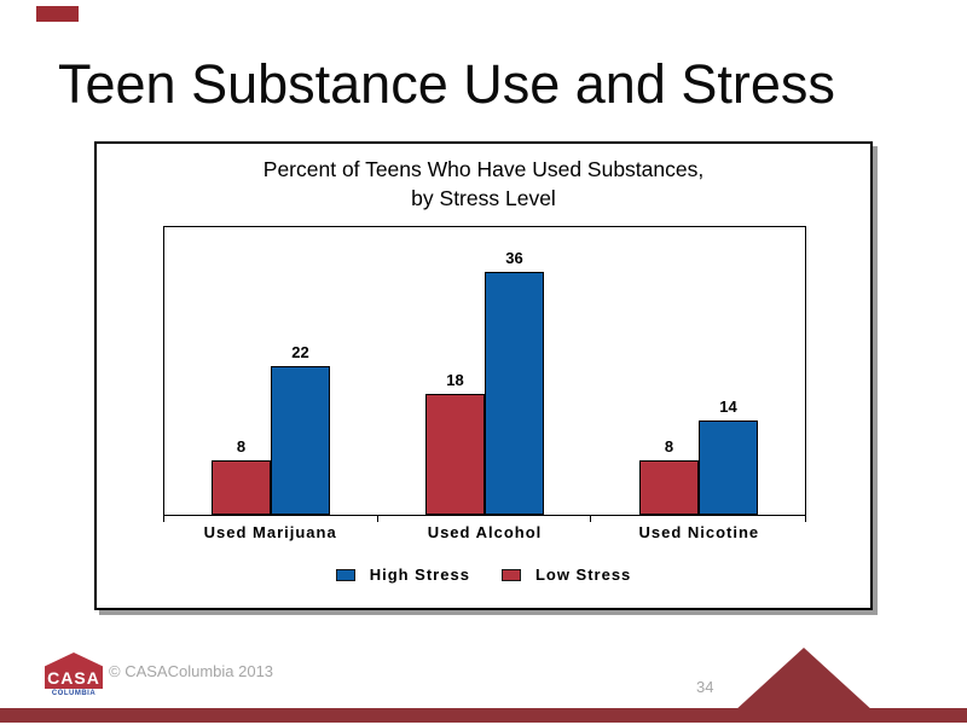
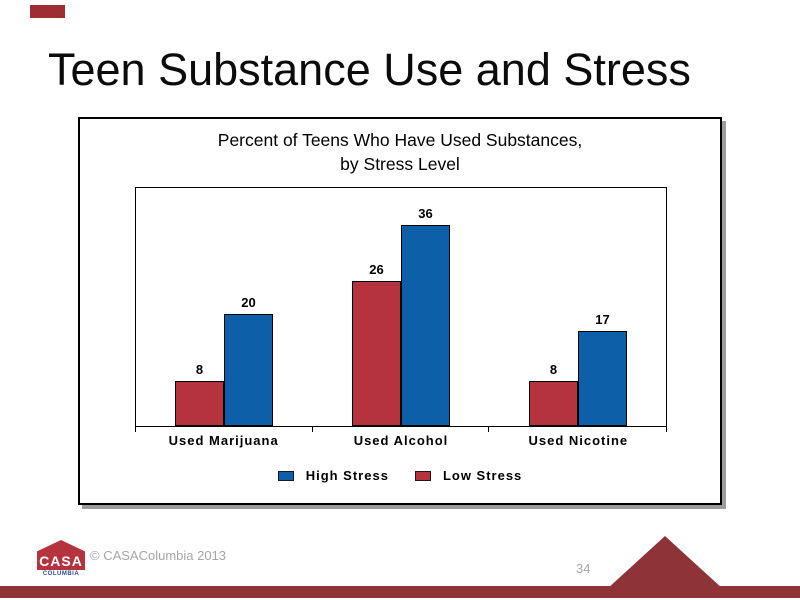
High Stress/Used Marijuana: 22 -> 20
Low Stress/Used Alcohol: 18 -> 26
High Stress/Used Nicotine: 14 -> 17
